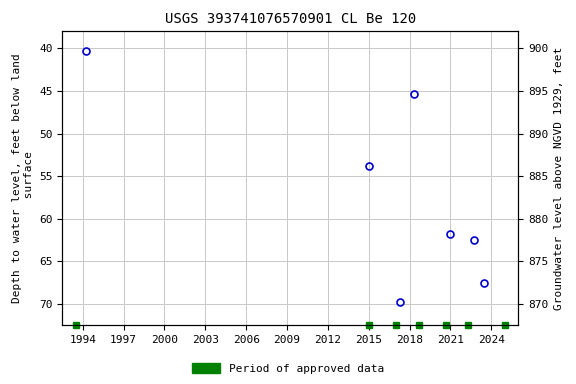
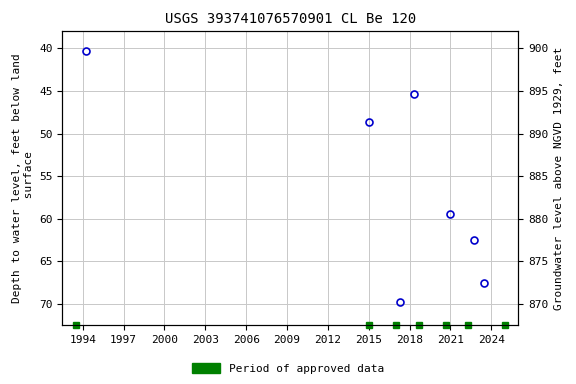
2015: 53.8 -> 48.6
2021: 61.8 -> 59.4
